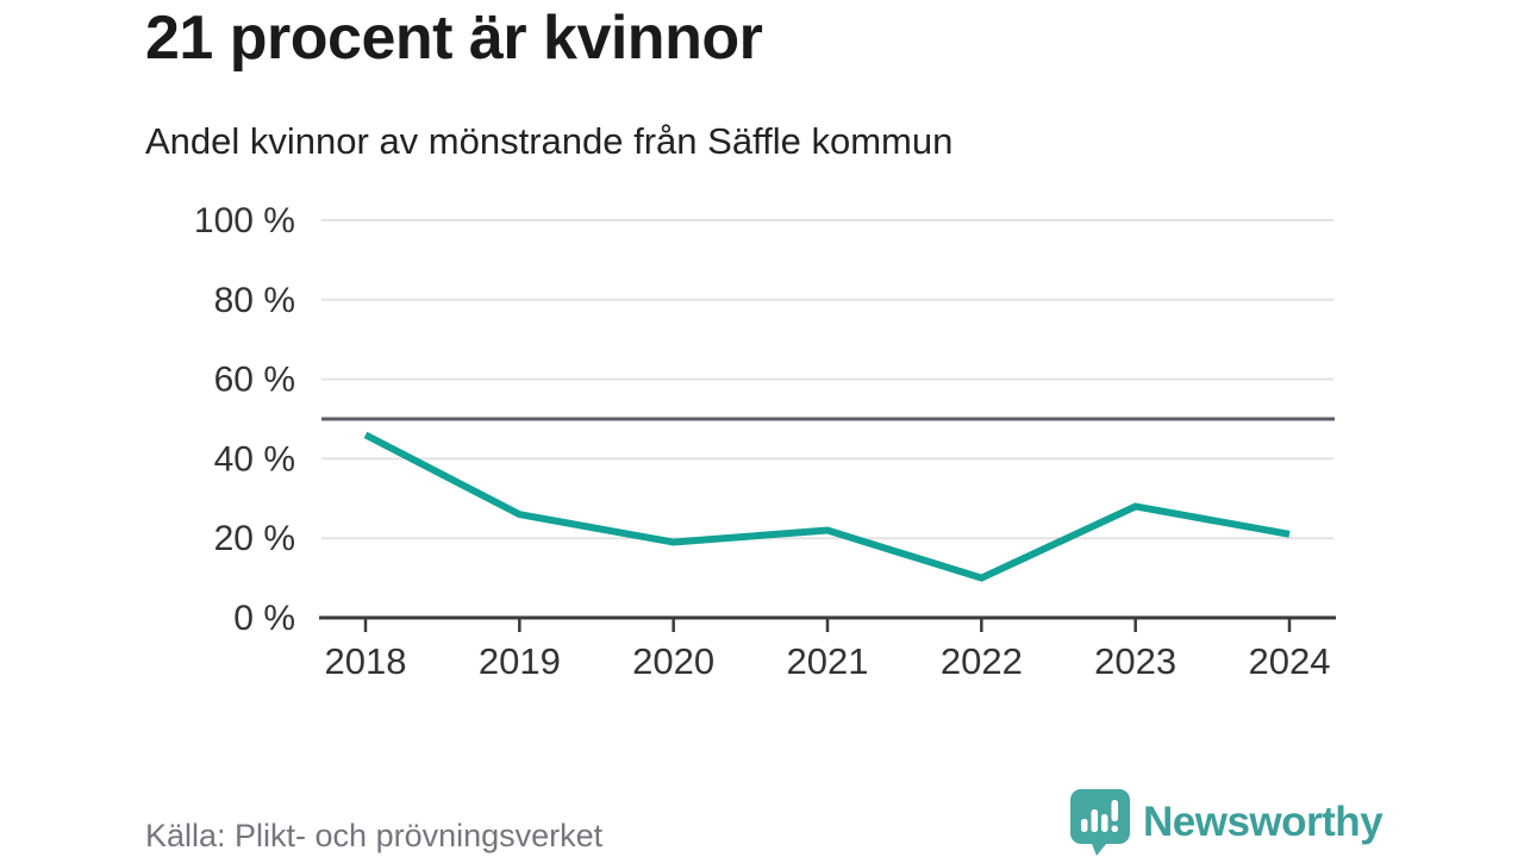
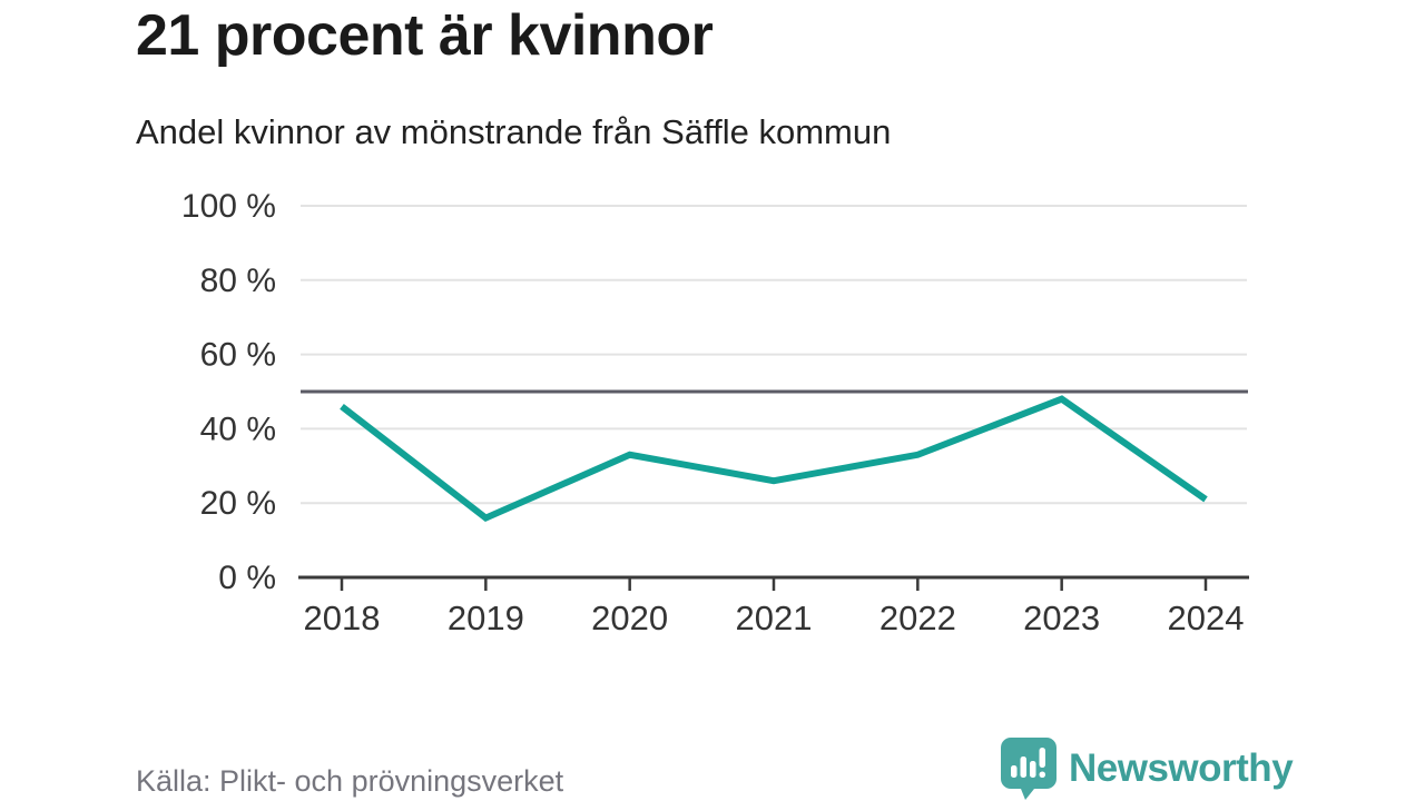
2019: 26% -> 16%
2020: 19% -> 33%
2021: 22% -> 26%
2022: 10% -> 33%
2023: 28% -> 48%
